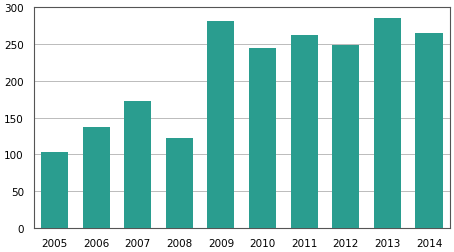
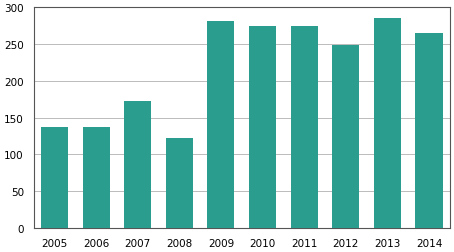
2005: 104 -> 137
2010: 244 -> 275
2011: 262 -> 274
